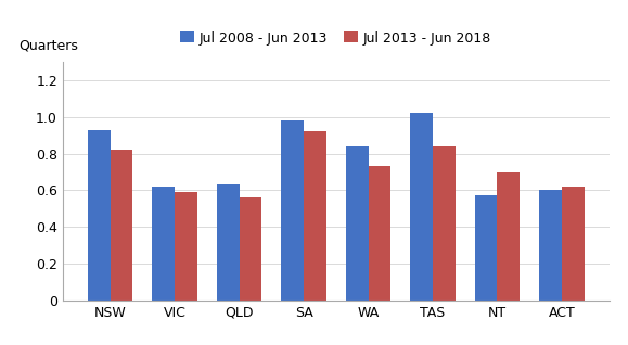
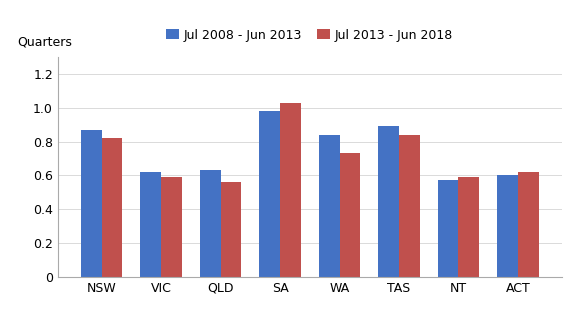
Jul 2008 - Jun 2013/NSW: 0.93 -> 0.87
Jul 2013 - Jun 2018/SA: 0.92 -> 1.03
Jul 2008 - Jun 2013/TAS: 1.02 -> 0.89
Jul 2013 - Jun 2018/NT: 0.70 -> 0.59
